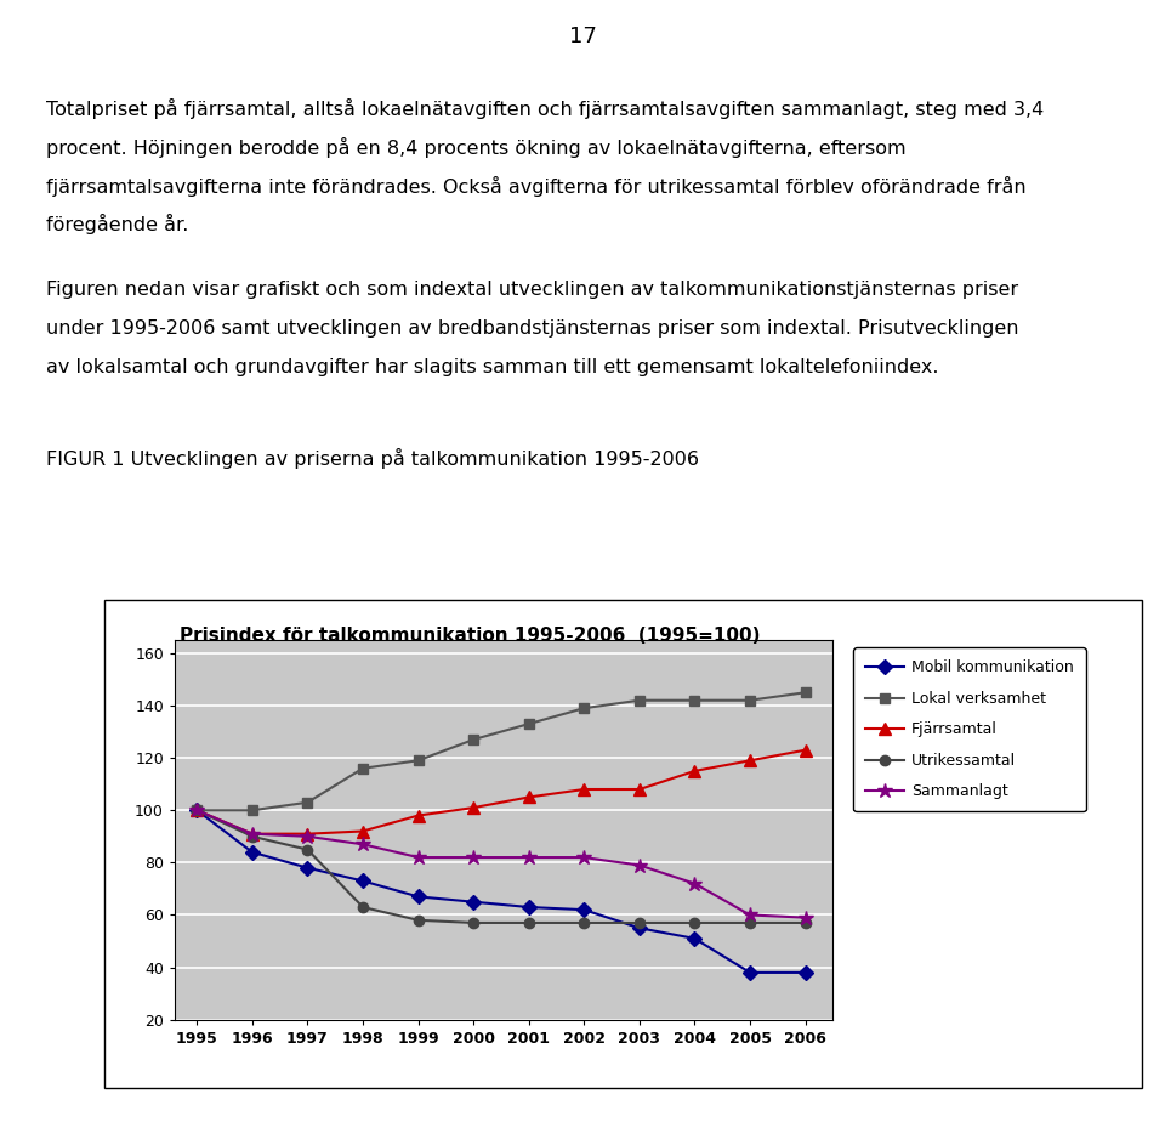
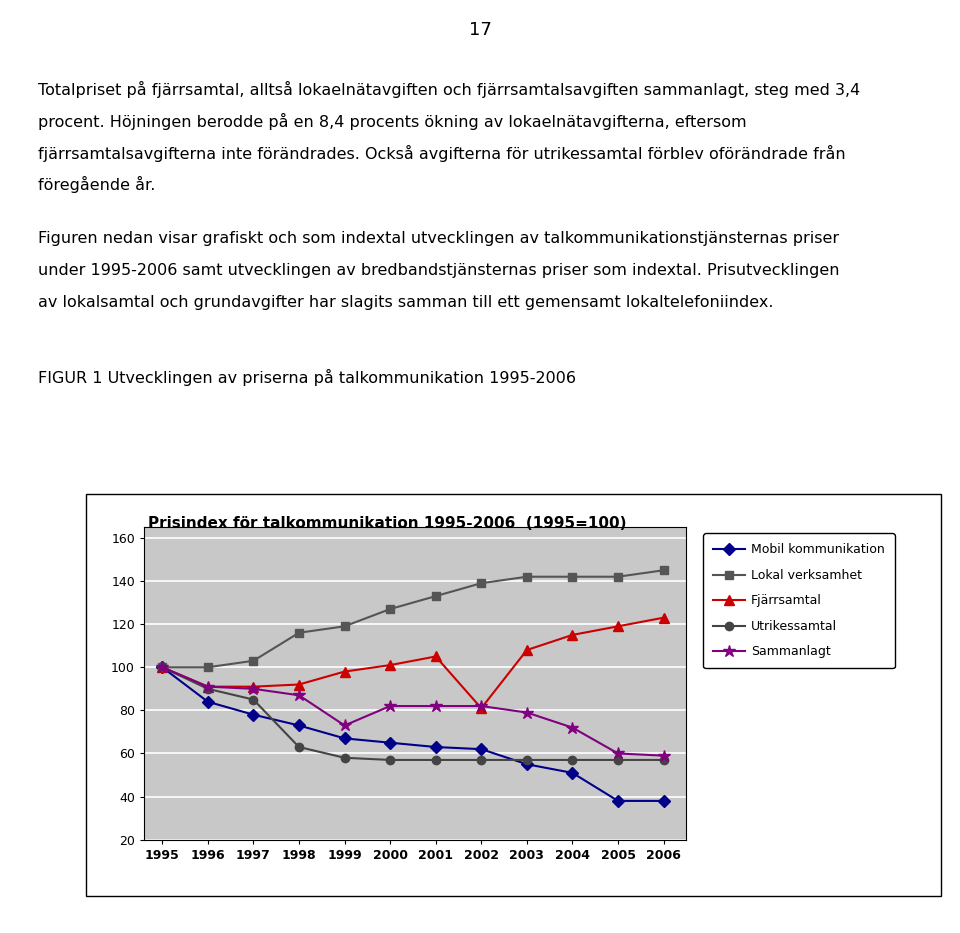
Sammanlagt/1999: 82 -> 73
Fjärrsamtal/2002: 108 -> 81
